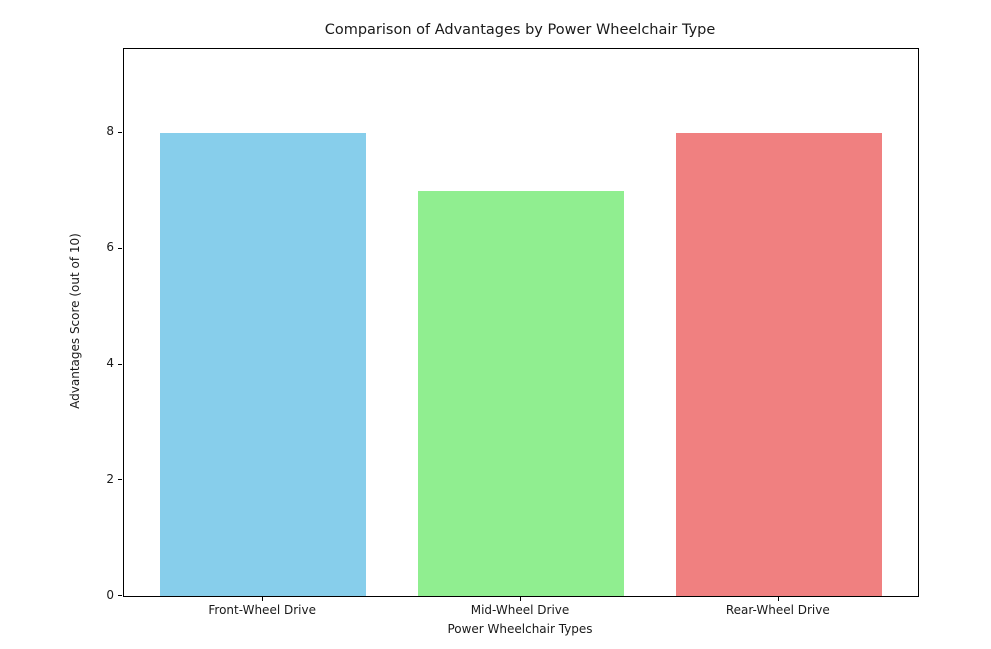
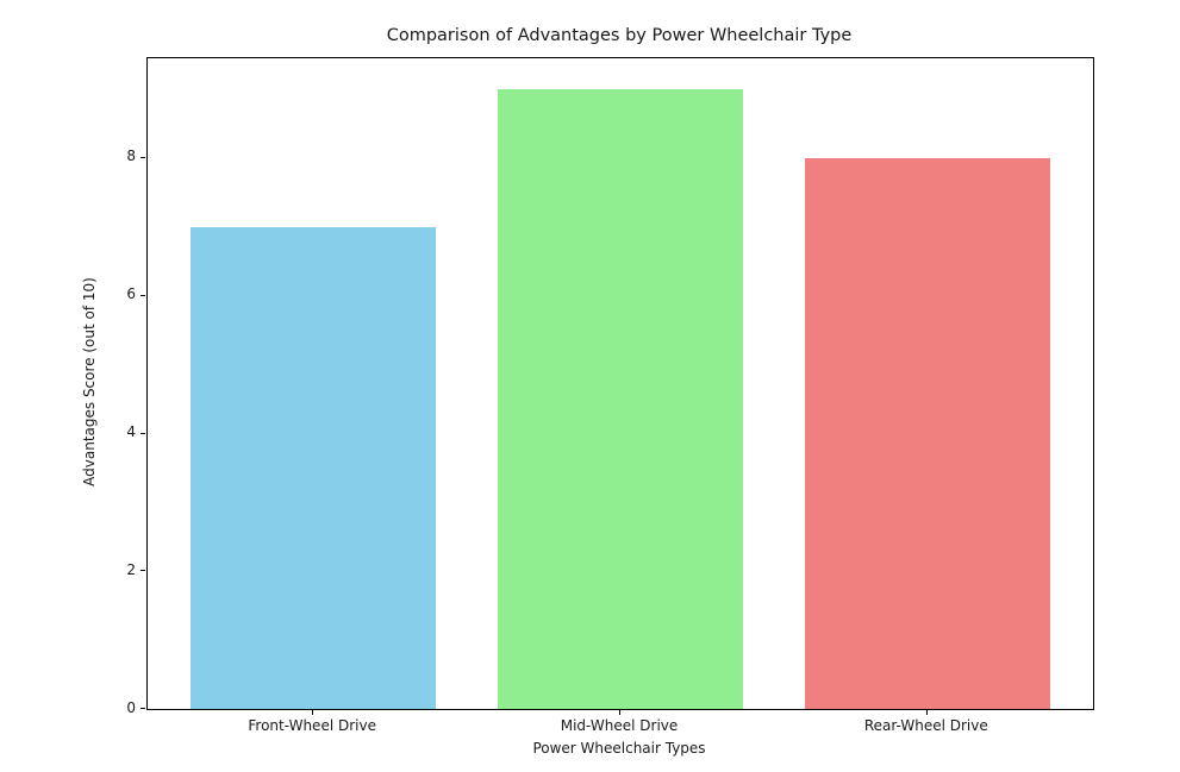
Front-Wheel Drive: 8 -> 7
Mid-Wheel Drive: 7 -> 9
